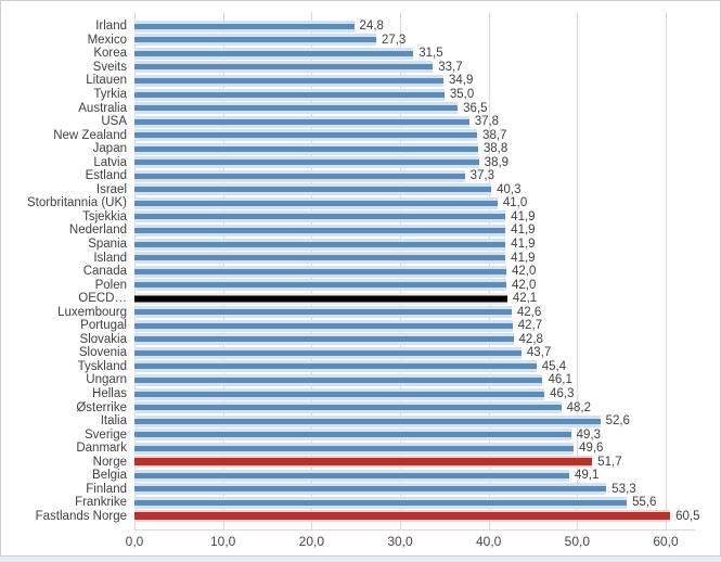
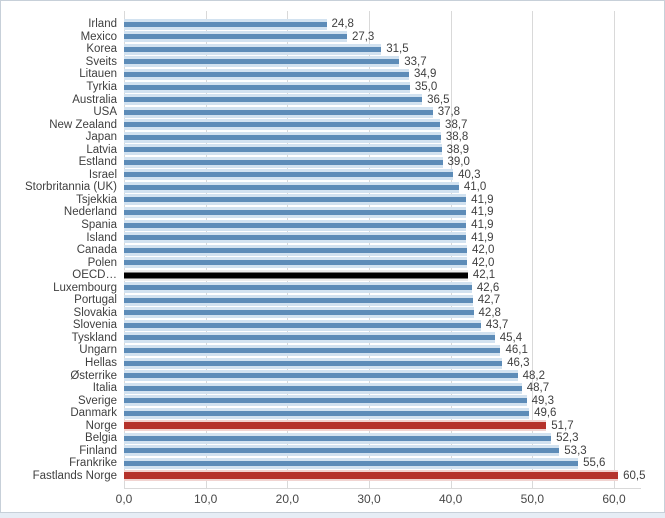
Estland: 37,3 -> 39,0
Italia: 52,6 -> 48,7
Belgia: 49,1 -> 52,3
